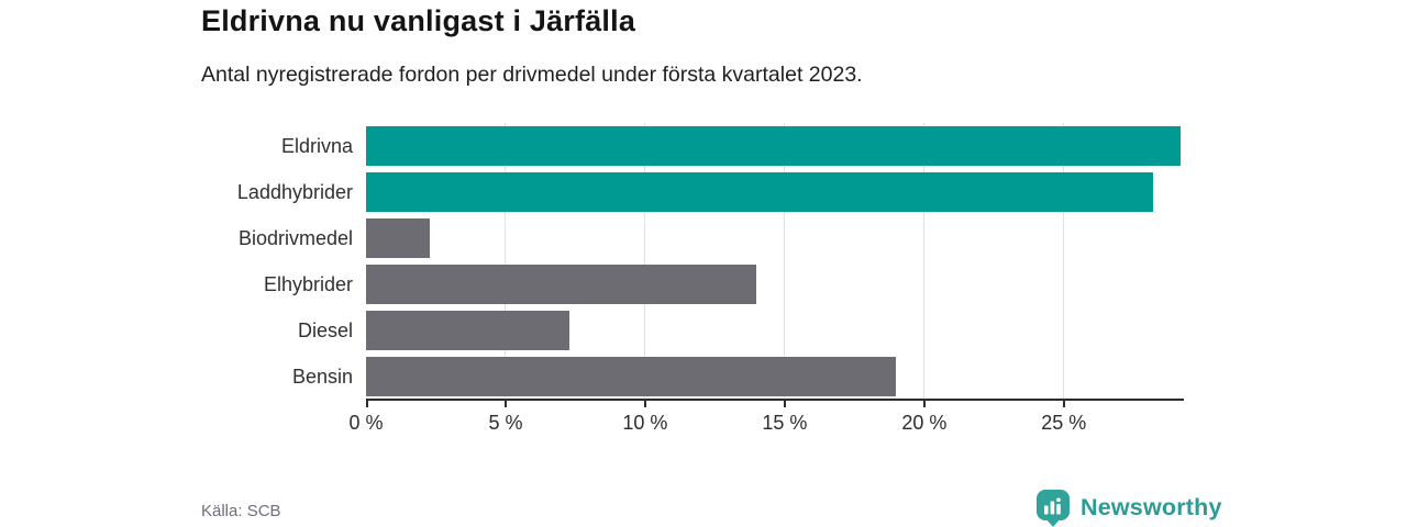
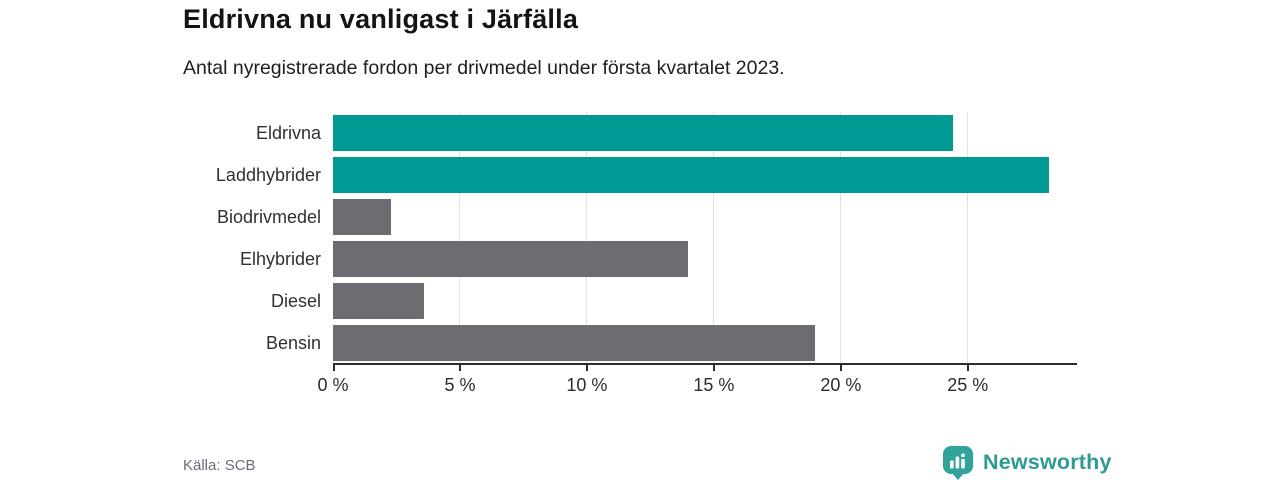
Eldrivna: 29.2% -> 24.4%
Diesel: 7.3% -> 3.6%
